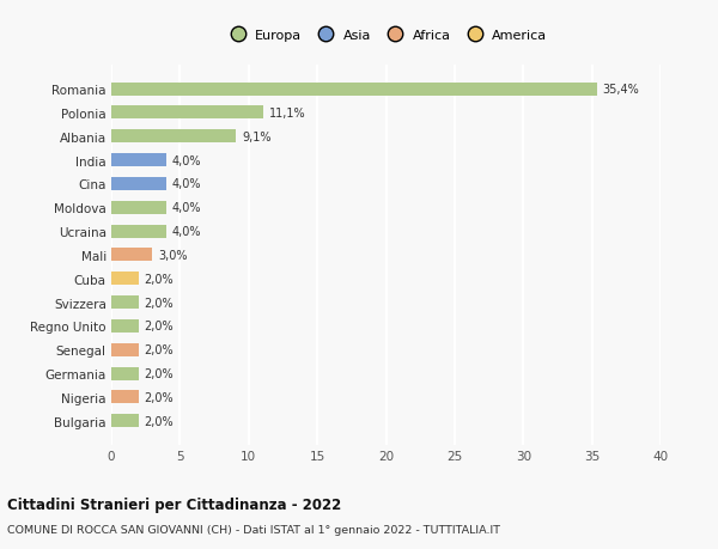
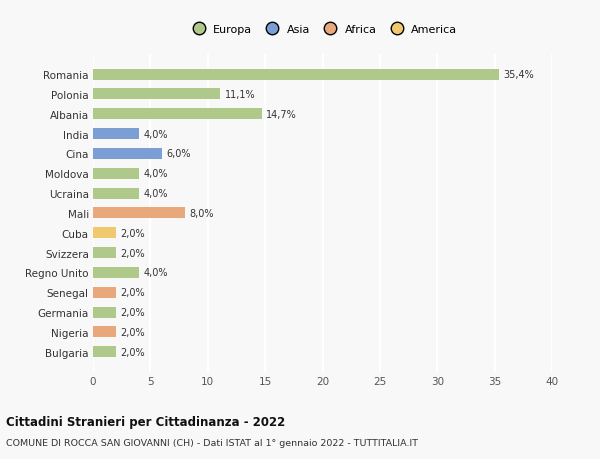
Albania: 9,1% -> 14,7%
Cina: 4,0% -> 6,0%
Mali: 3,0% -> 8,0%
Regno Unito: 2,0% -> 4,0%
